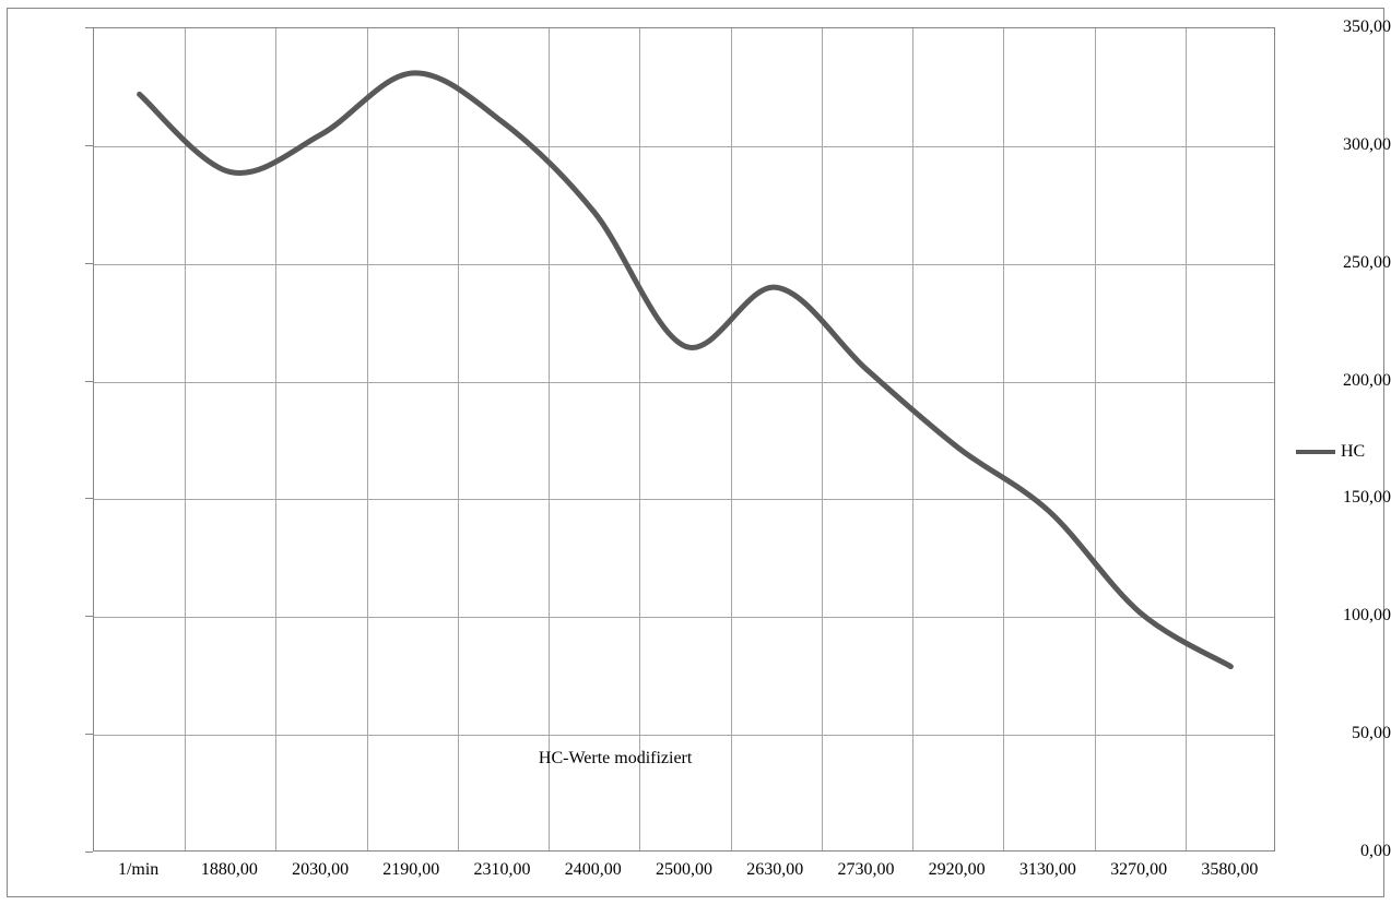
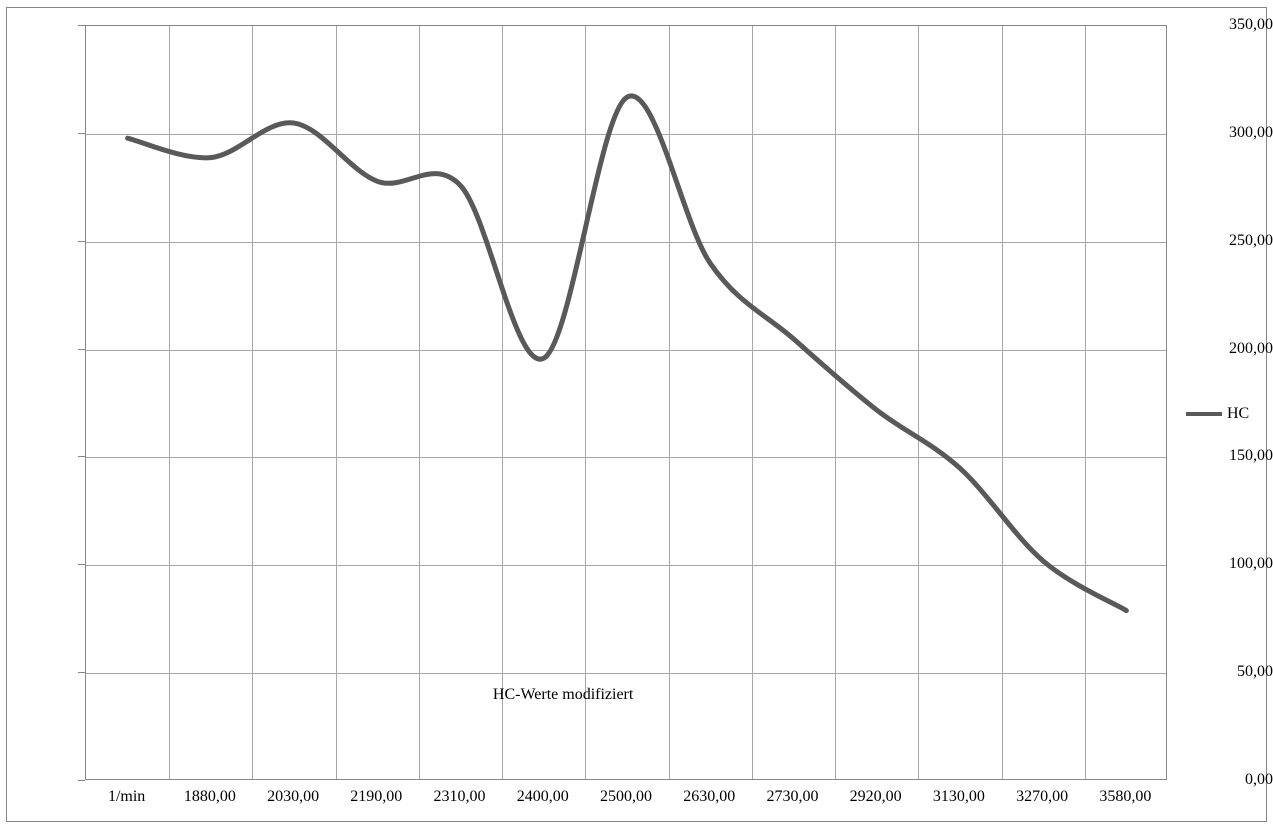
1/min: 322 -> 298
2190,00: 331 -> 278
2310,00: 310 -> 276
2400,00: 272 -> 196
2500,00: 215 -> 317
